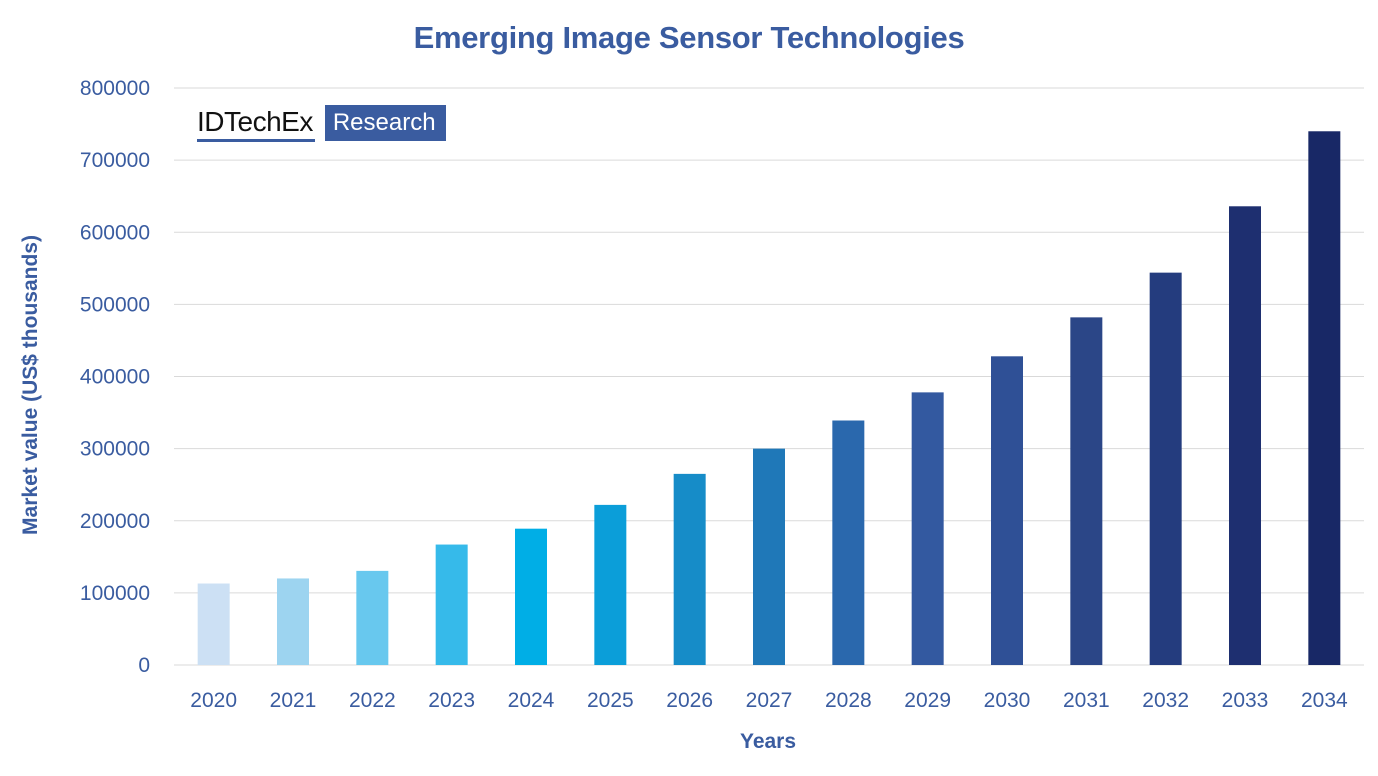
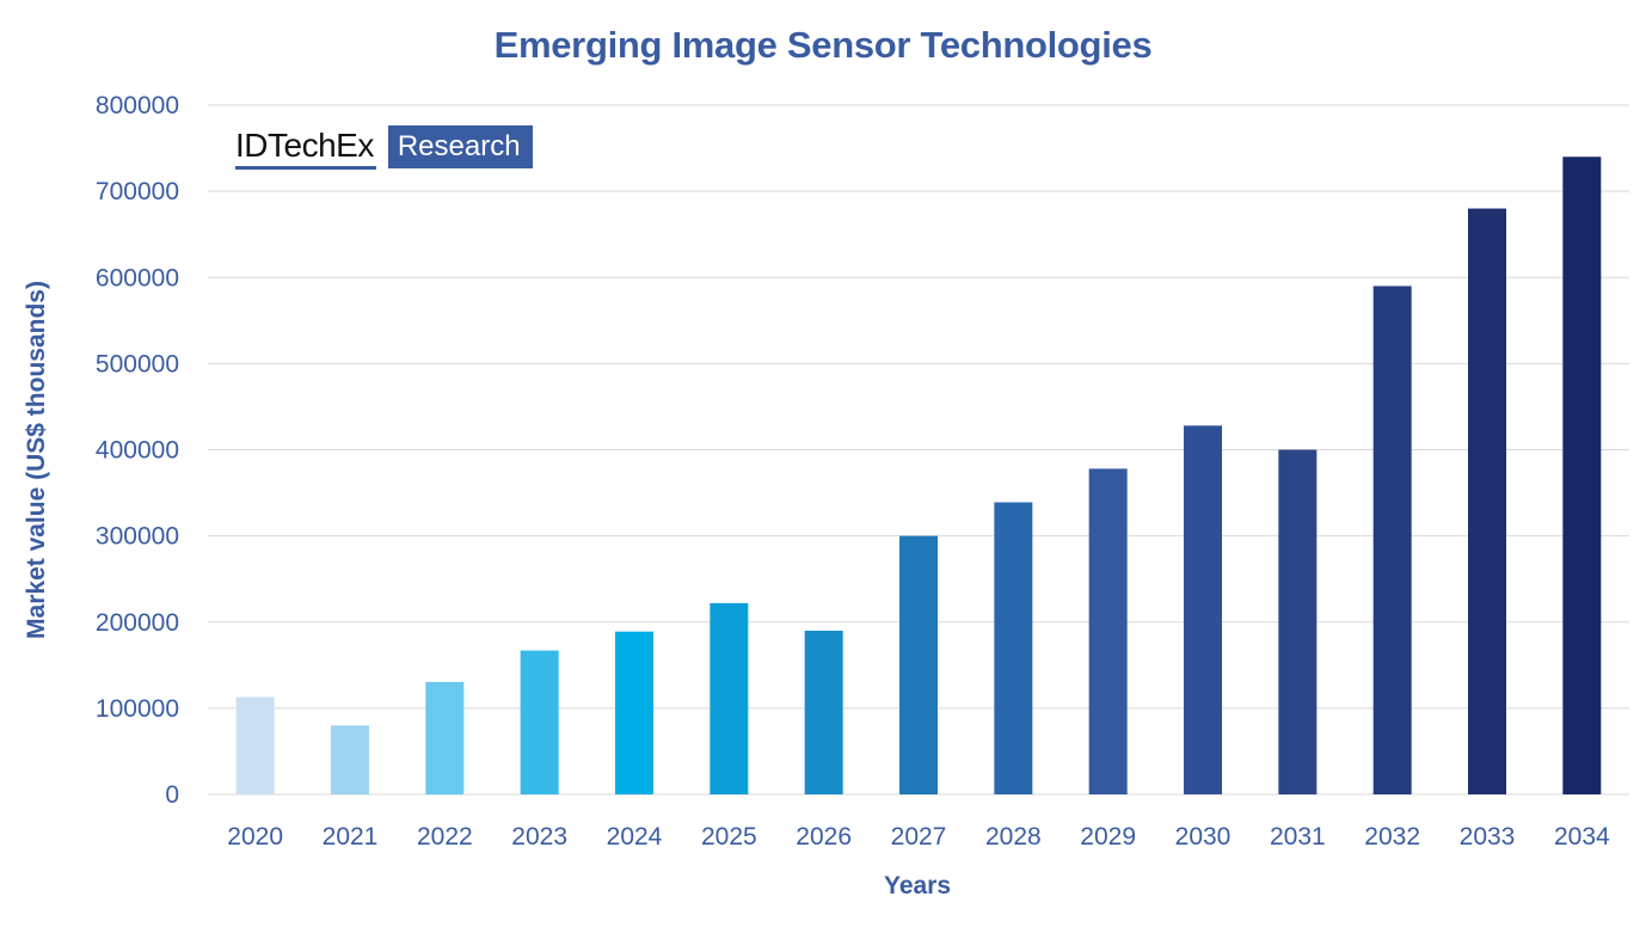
2021: 120000 -> 80000
2026: 260000 -> 190000
2031: 480000 -> 400000
2032: 540000 -> 590000
2033: 640000 -> 680000
